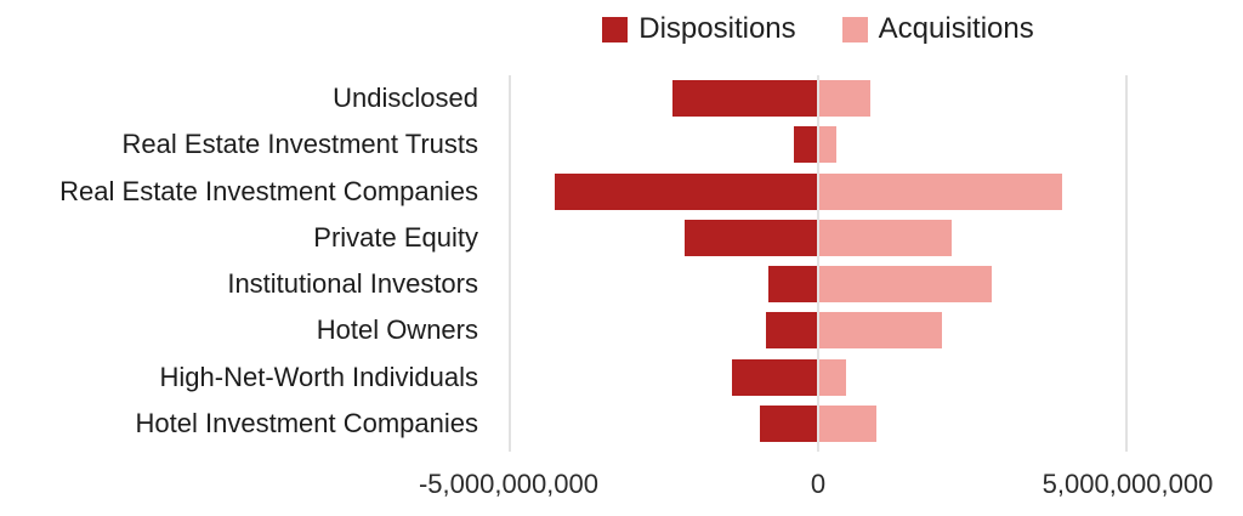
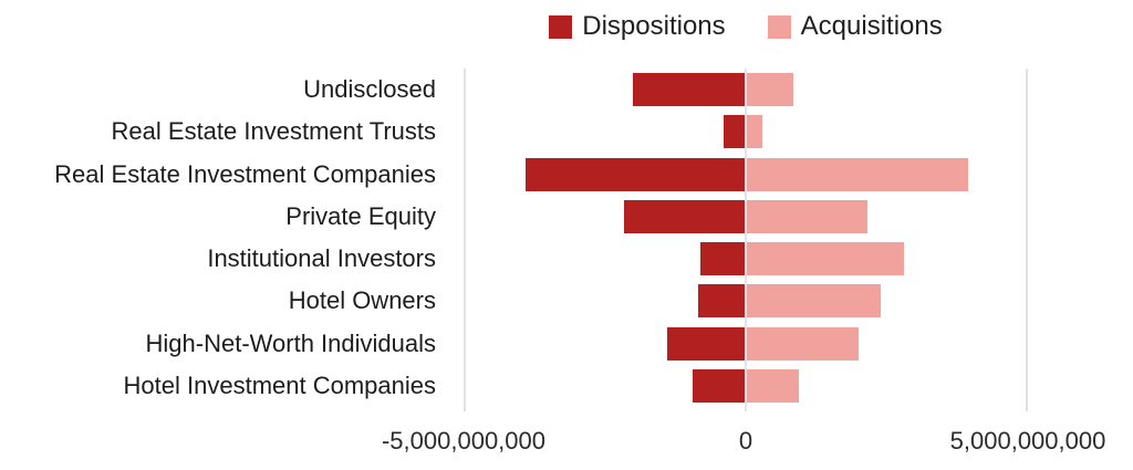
Dispositions/Undisclosed: -2400000000 -> -2000000000
Dispositions/Real Estate Investment Companies: -4200000000 -> -3900000000
Acquisitions/Hotel Owners: 2000000000 -> 2400000000
Acquisitions/High-Net-Worth Individuals: 400000000 -> 2000000000
